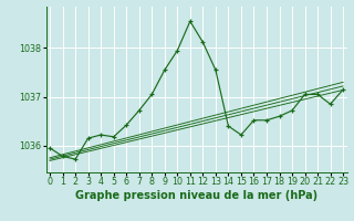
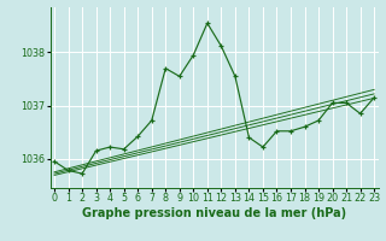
8: 1037.05 -> 1037.70
